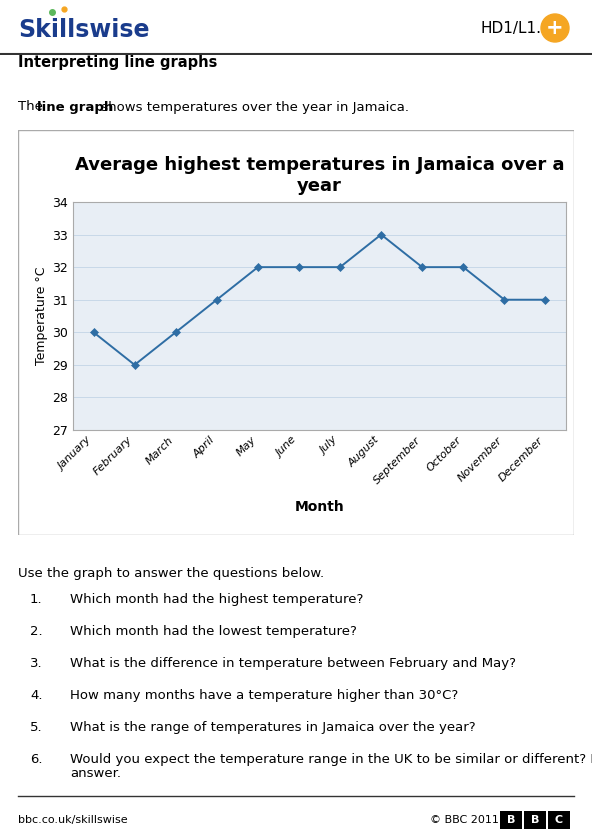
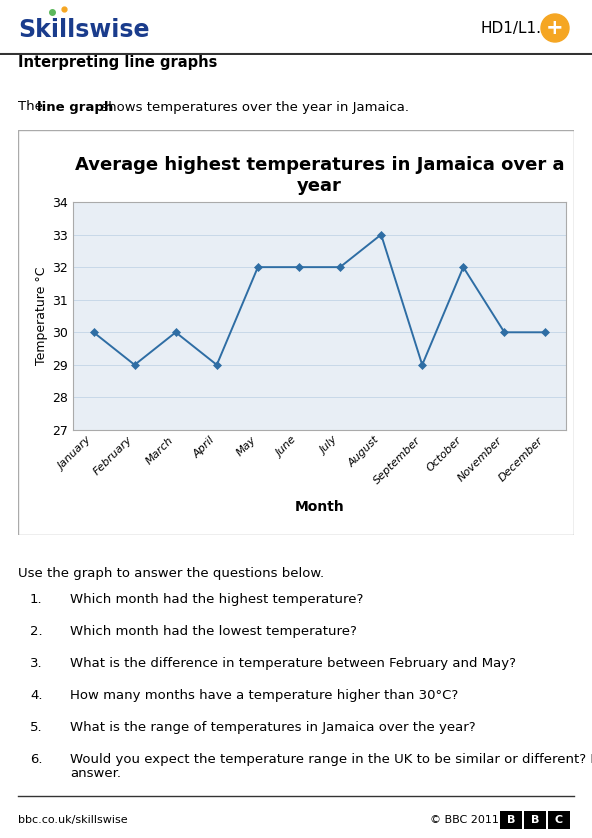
April: 31 -> 29
September: 32 -> 29
November: 31 -> 30
December: 31 -> 30
